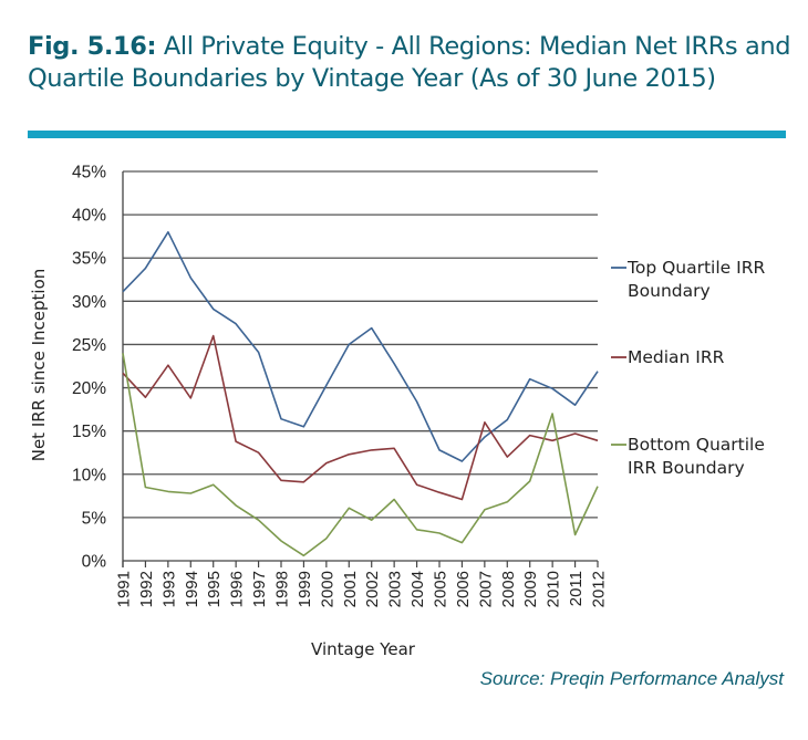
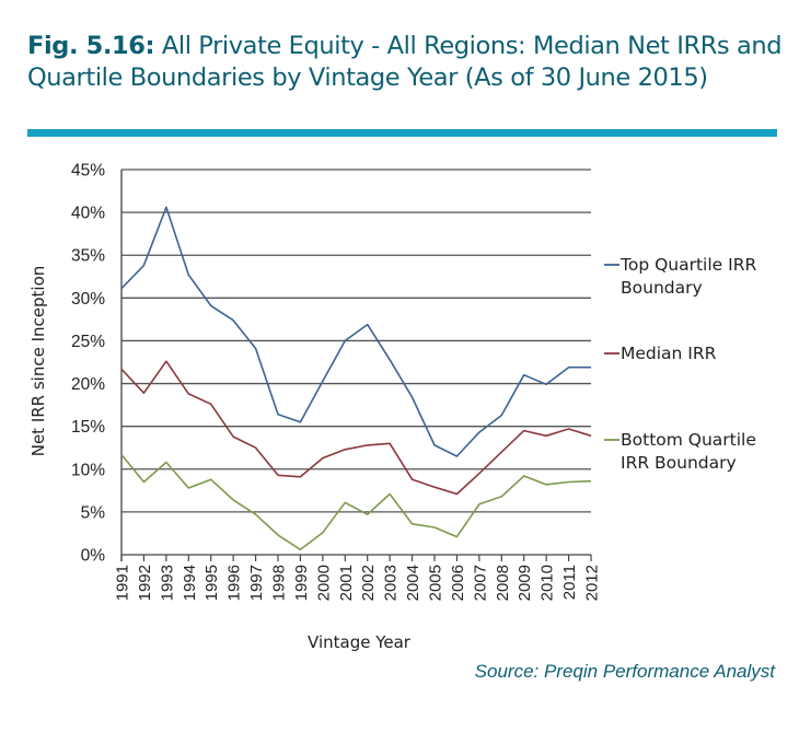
Bottom Quartile IRR Boundary/1991: 24% -> 12%
Top Quartile IRR Boundary/1993: 38% -> 41%
Bottom Quartile IRR Boundary/1993: 8% -> 11%
Median IRR/1995: 26% -> 18%
Median IRR/2007: 16% -> 10%
Bottom Quartile IRR Boundary/2010: 17% -> 8%
Top Quartile IRR Boundary/2011: 18% -> 22%
Bottom Quartile IRR Boundary/2011: 3% -> 8%
